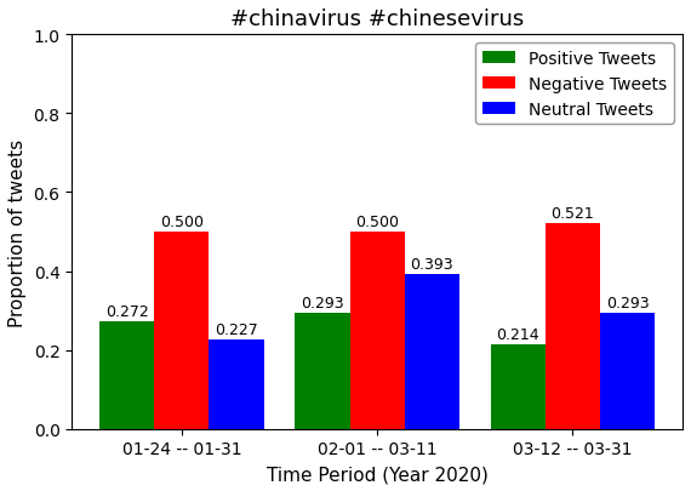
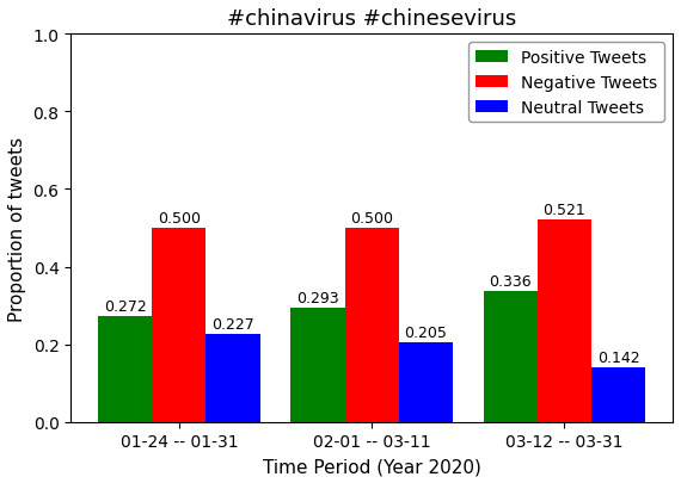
Neutral Tweets/02-01 -- 03-11: 0.393 -> 0.205
Positive Tweets/03-12 -- 03-31: 0.214 -> 0.336
Neutral Tweets/03-12 -- 03-31: 0.293 -> 0.142
